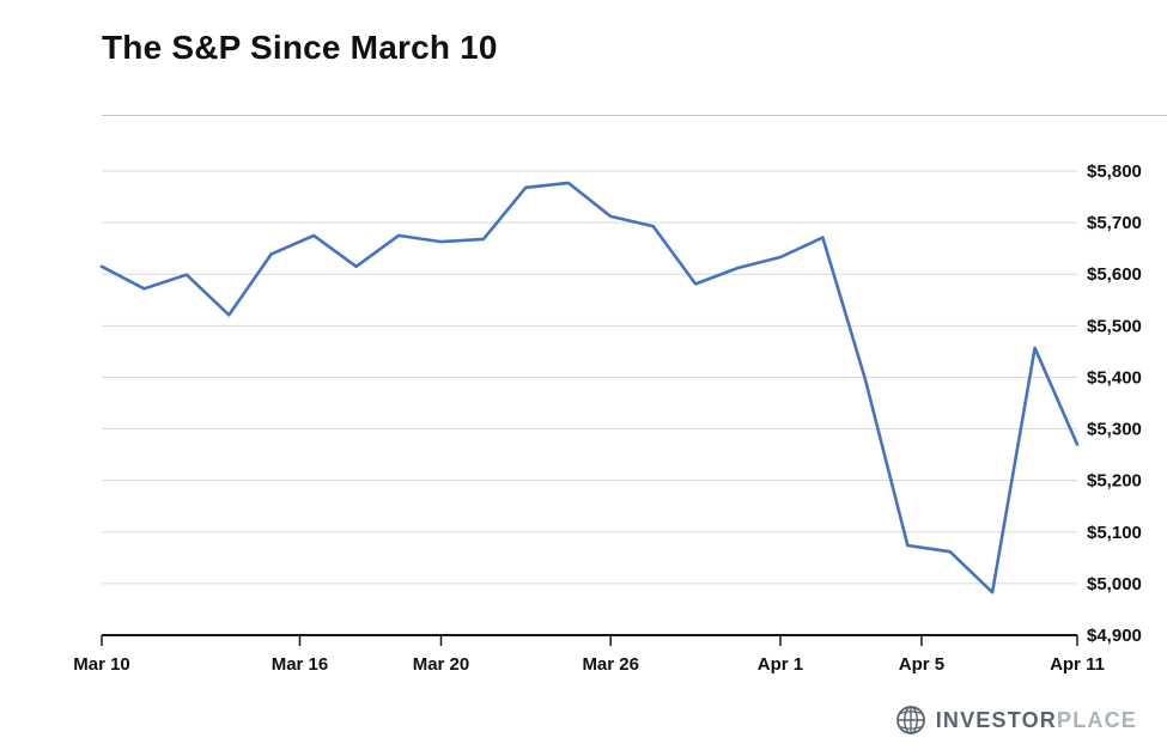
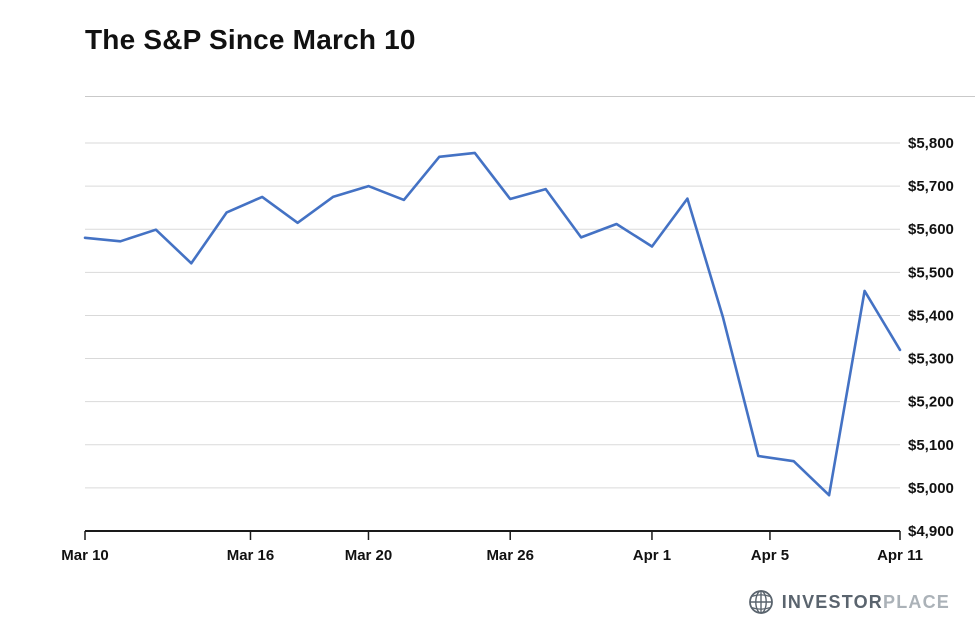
Mar 10: $5620 -> $5580
Mar 20: $5660 -> $5700
Mar 26: $5710 -> $5670
Apr 1: $5630 -> $5560
Apr 11: $5270 -> $5320
